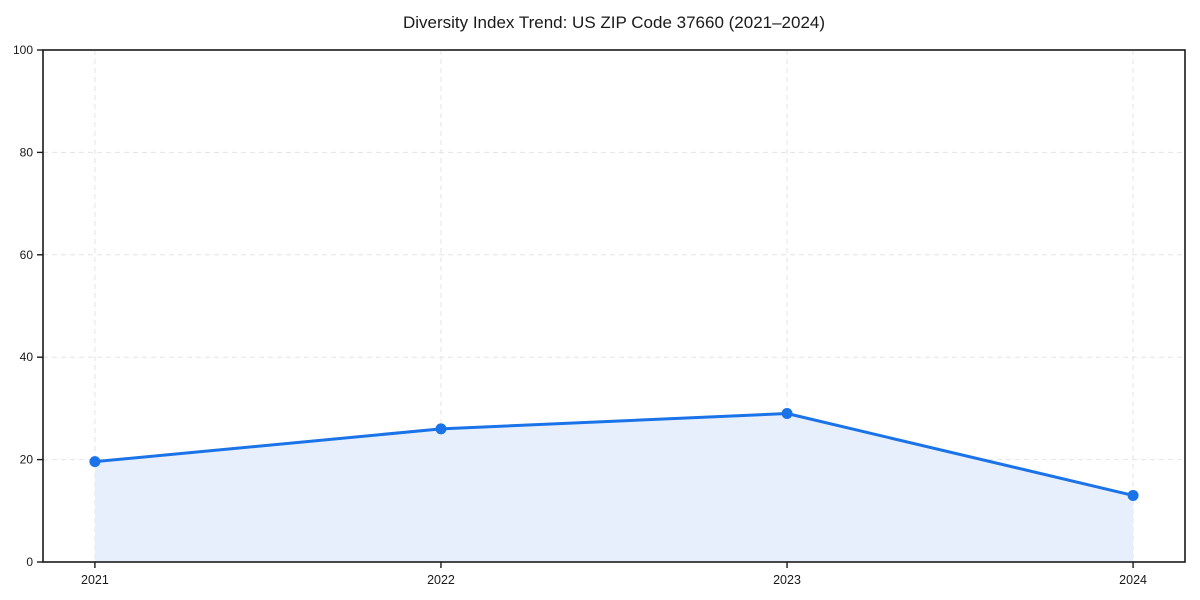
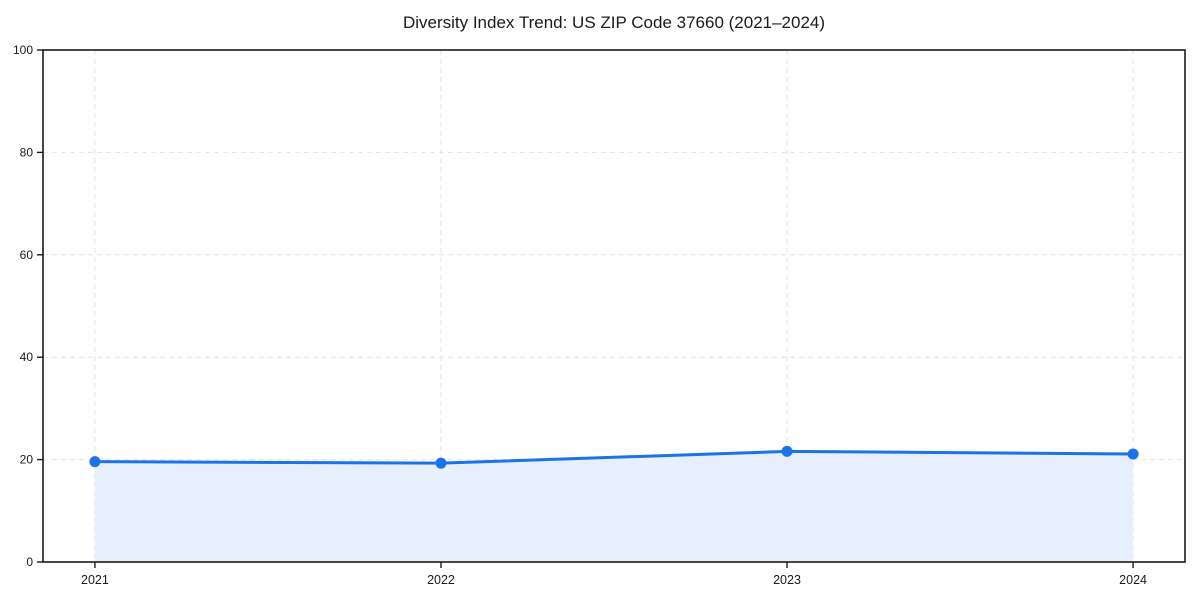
2022: 26 -> 19
2023: 29 -> 22
2024: 13 -> 21
